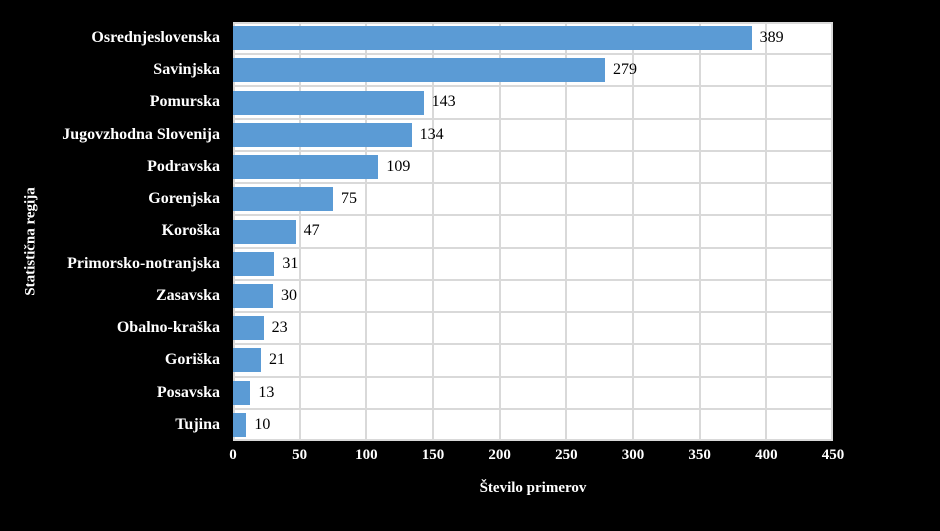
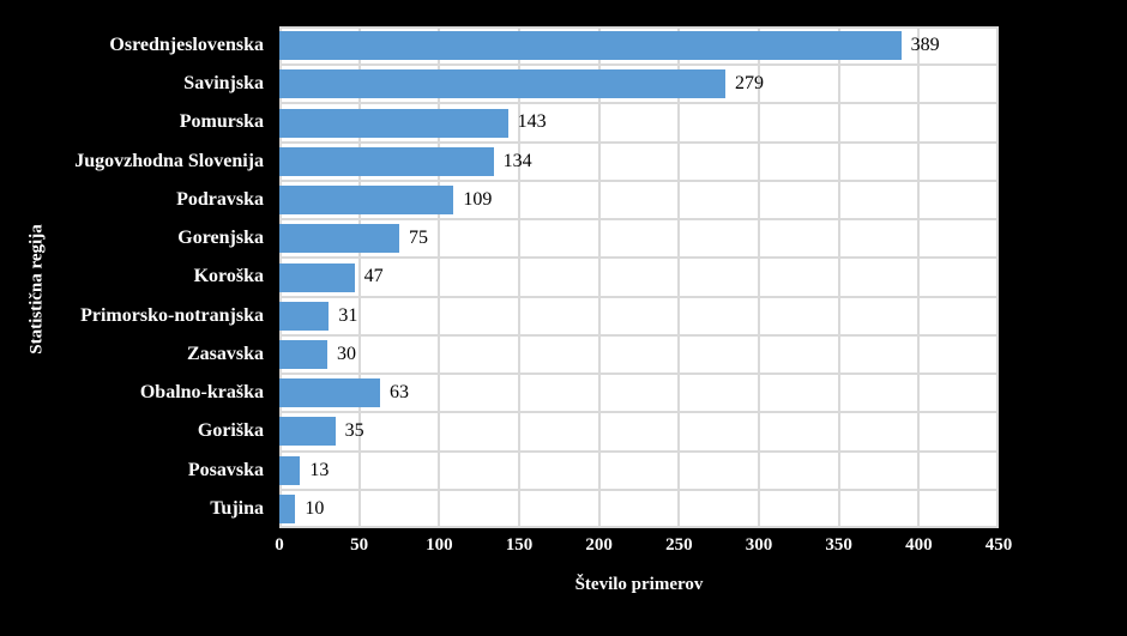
Obalno-kraška: 23 -> 63
Goriška: 21 -> 35
